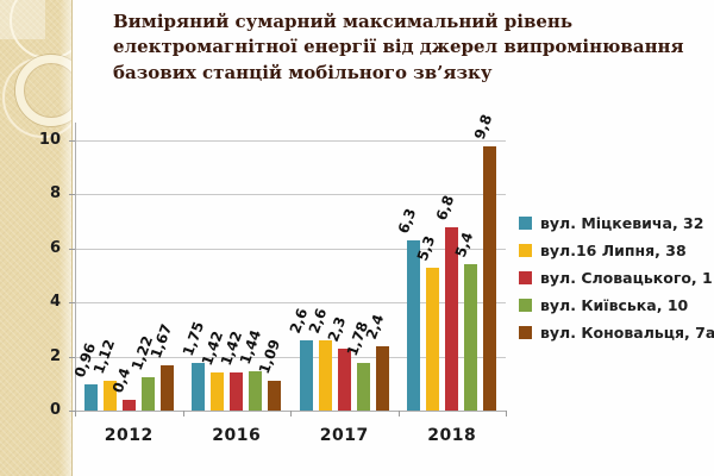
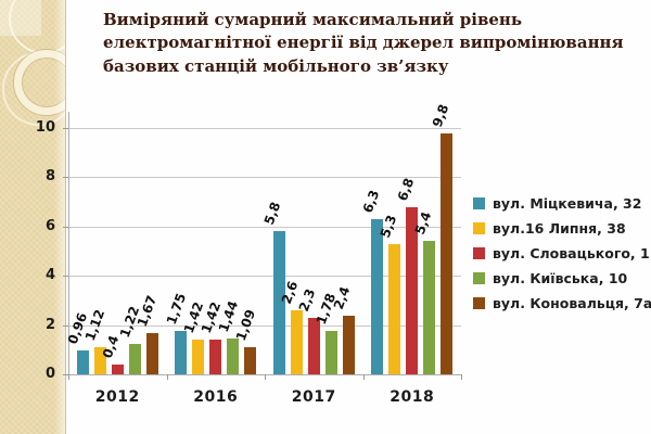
вул. Міцкевича, 32/2017: 2,6 -> 5,8
